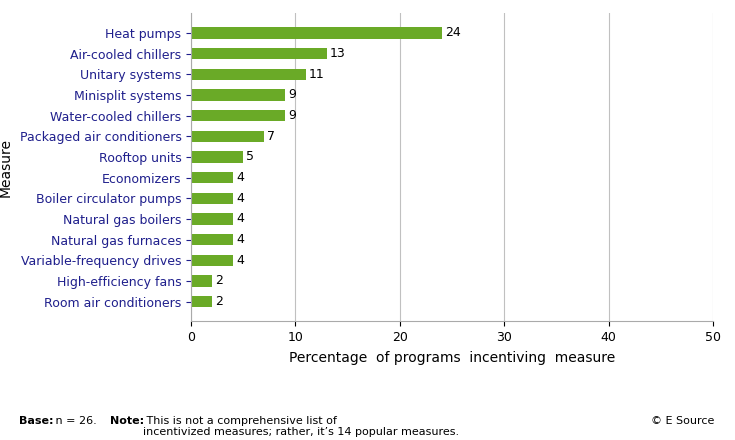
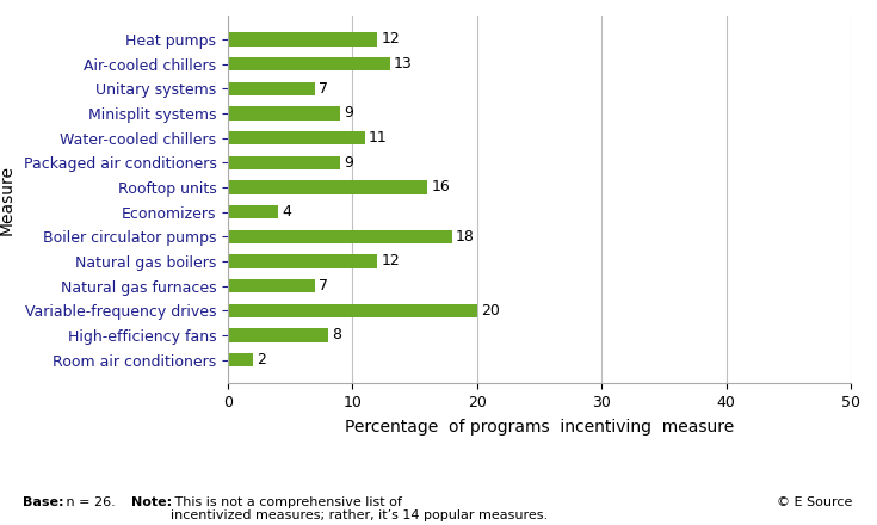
Heat pumps: 24 -> 12
Unitary systems: 11 -> 7
Water-cooled chillers: 9 -> 11
Packaged air conditioners: 7 -> 9
Rooftop units: 5 -> 16
Boiler circulator pumps: 4 -> 18
Natural gas boilers: 4 -> 12
Natural gas furnaces: 4 -> 7
Variable-frequency drives: 4 -> 20
High-efficiency fans: 2 -> 8
